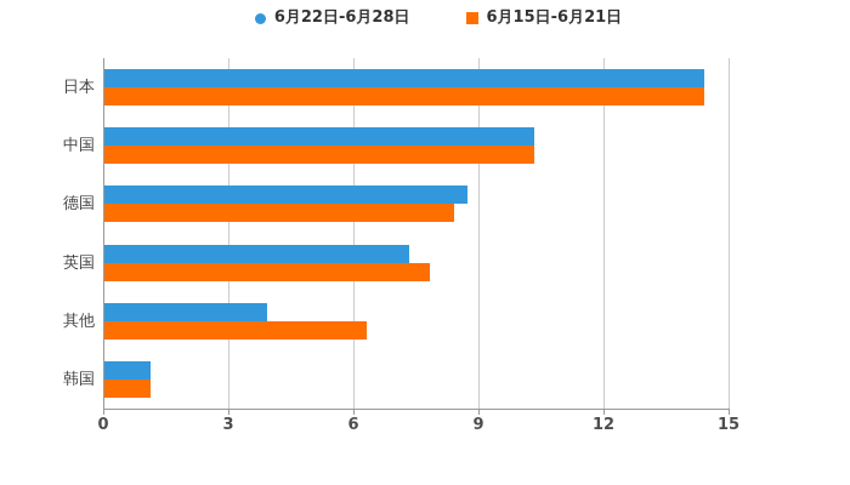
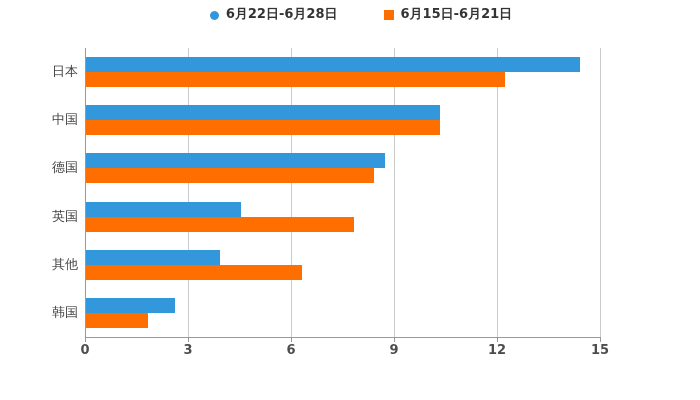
6月15日-6月21日/日本: 14.4 -> 12.2
6月22日-6月28日/英国: 7.3 -> 4.5
6月22日-6月28日/韩国: 1.1 -> 2.6
6月15日-6月21日/韩国: 1.1 -> 1.8
